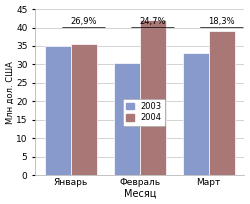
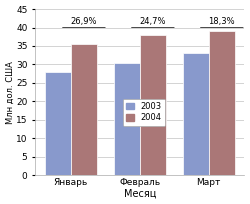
2003/Январь: 35.0 -> 28.0
2004/Февраль: 42.0 -> 38.0
